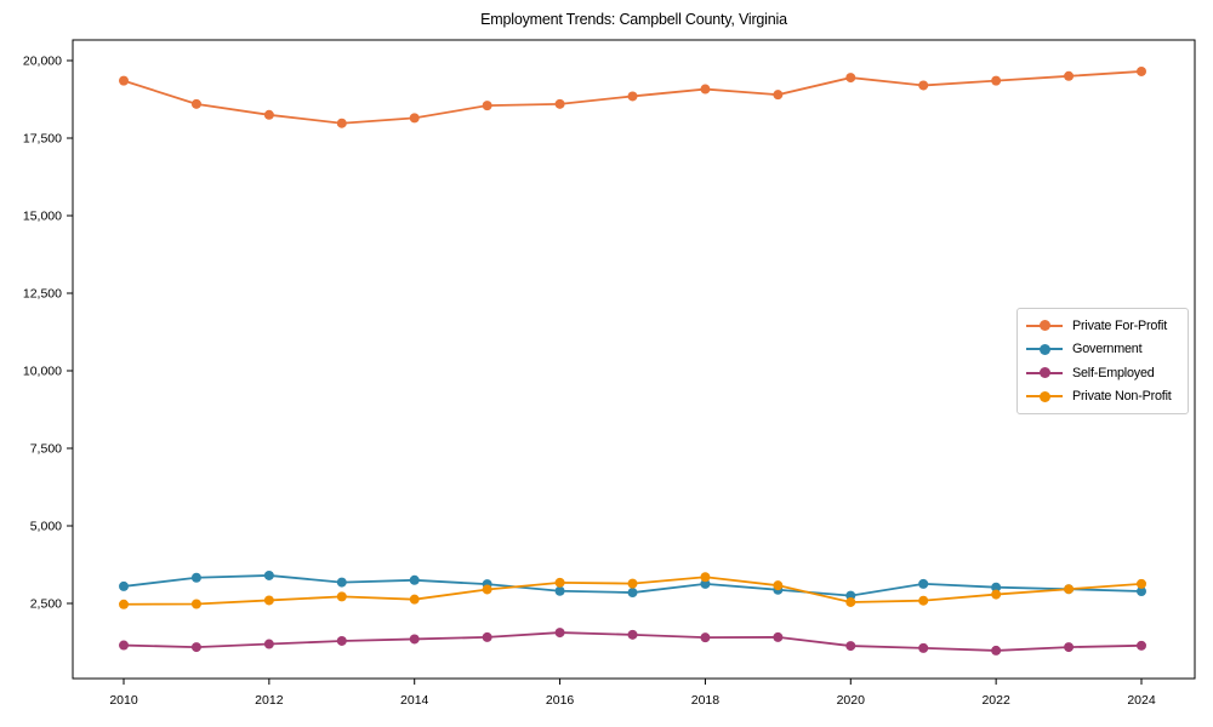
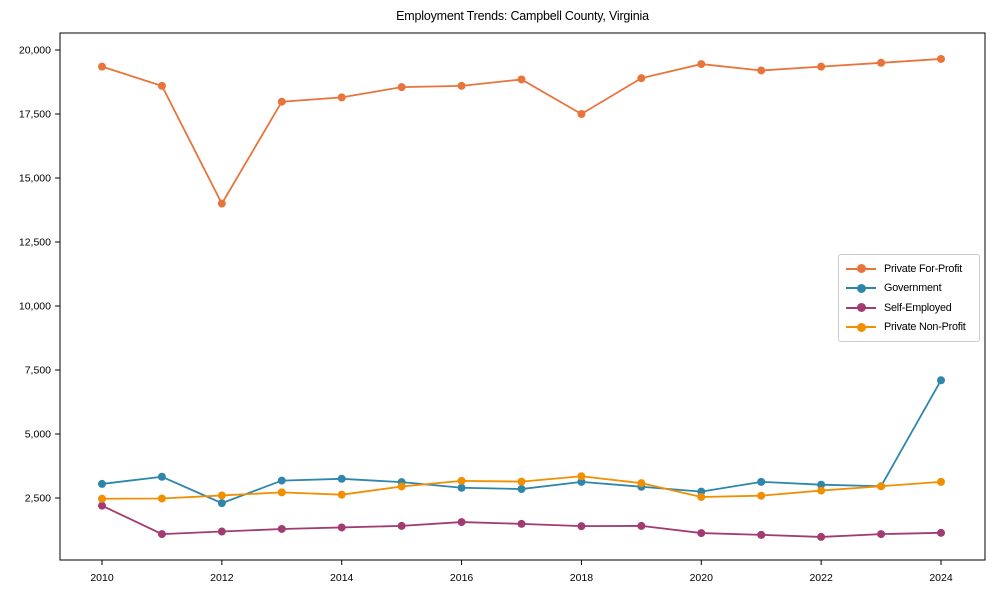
Self-Employed/2010: 1200 -> 2200
Private For-Profit/2012: 18200 -> 14000
Government/2012: 3400 -> 2300
Private For-Profit/2018: 19100 -> 17500
Government/2024: 2900 -> 7100
